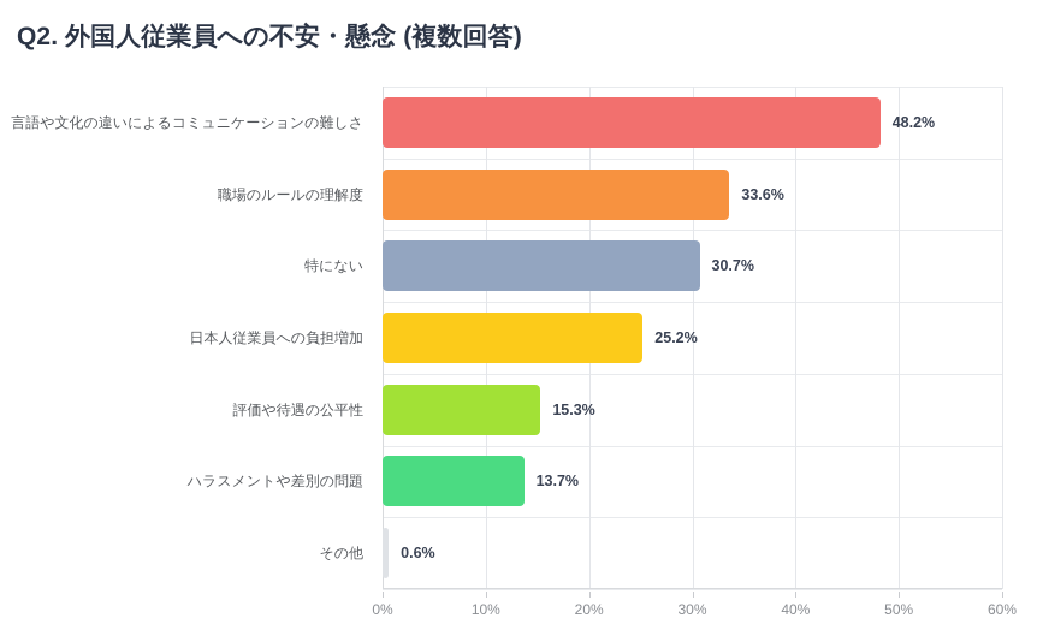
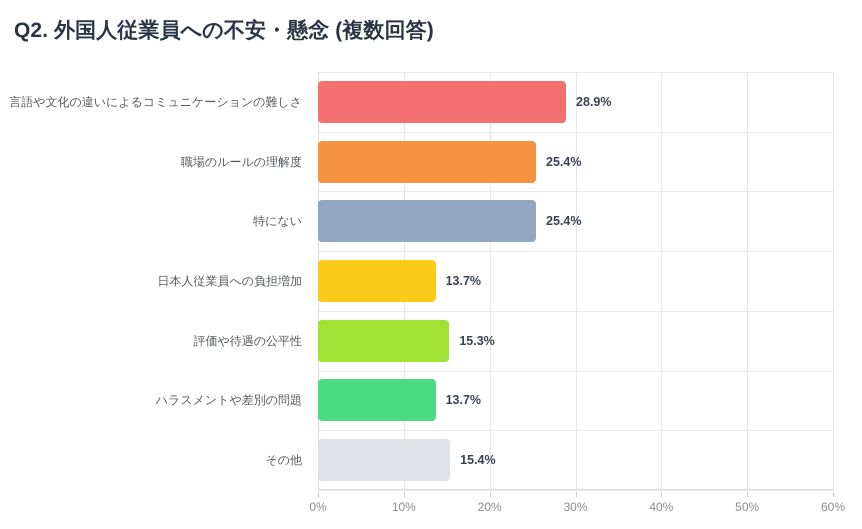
言語や文化の違いによるコミュニケーションの難しさ: 48.2% -> 28.9%
職場のルールの理解度: 33.6% -> 25.4%
特にない: 30.7% -> 25.4%
日本人従業員への負担増加: 25.2% -> 13.7%
その他: 0.6% -> 15.4%
